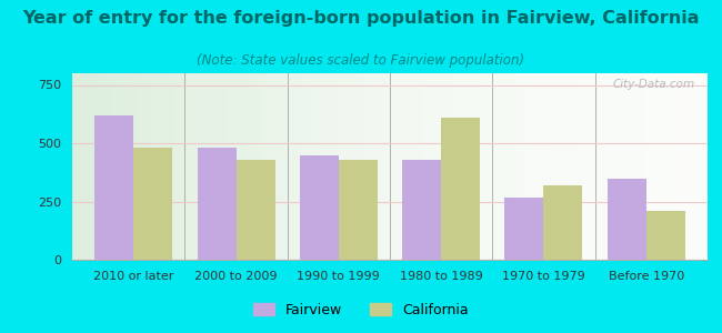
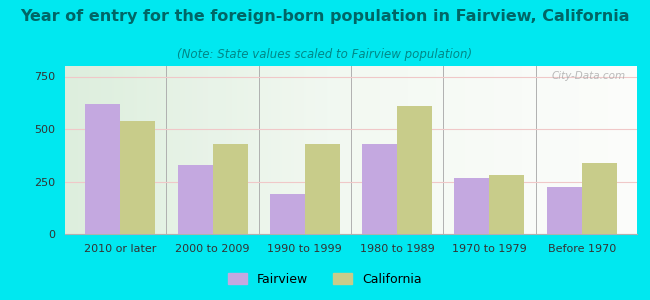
California/2010 or later: 480 -> 540
Fairview/2000 to 2009: 480 -> 330
Fairview/1990 to 1999: 450 -> 190
California/1970 to 1979: 320 -> 280
Fairview/Before 1970: 350 -> 225
California/Before 1970: 210 -> 340
